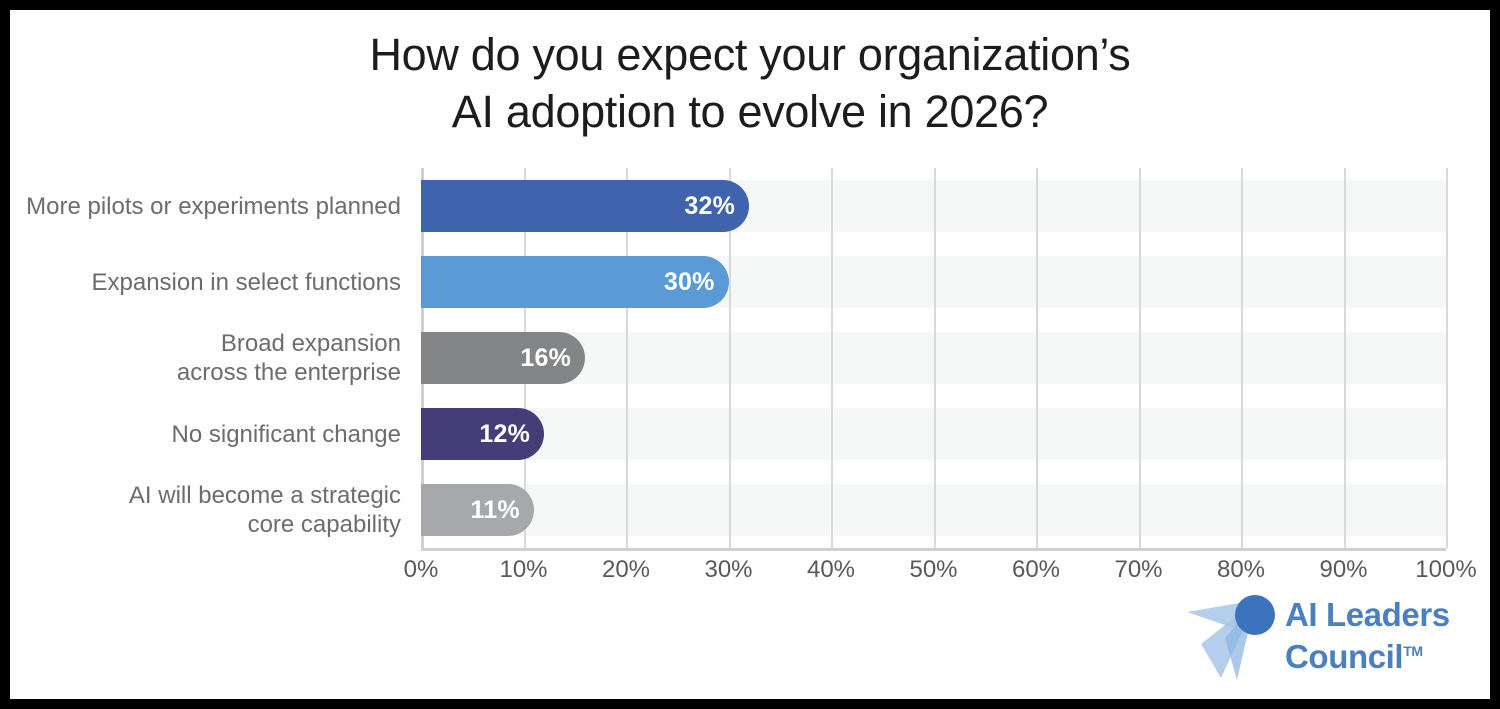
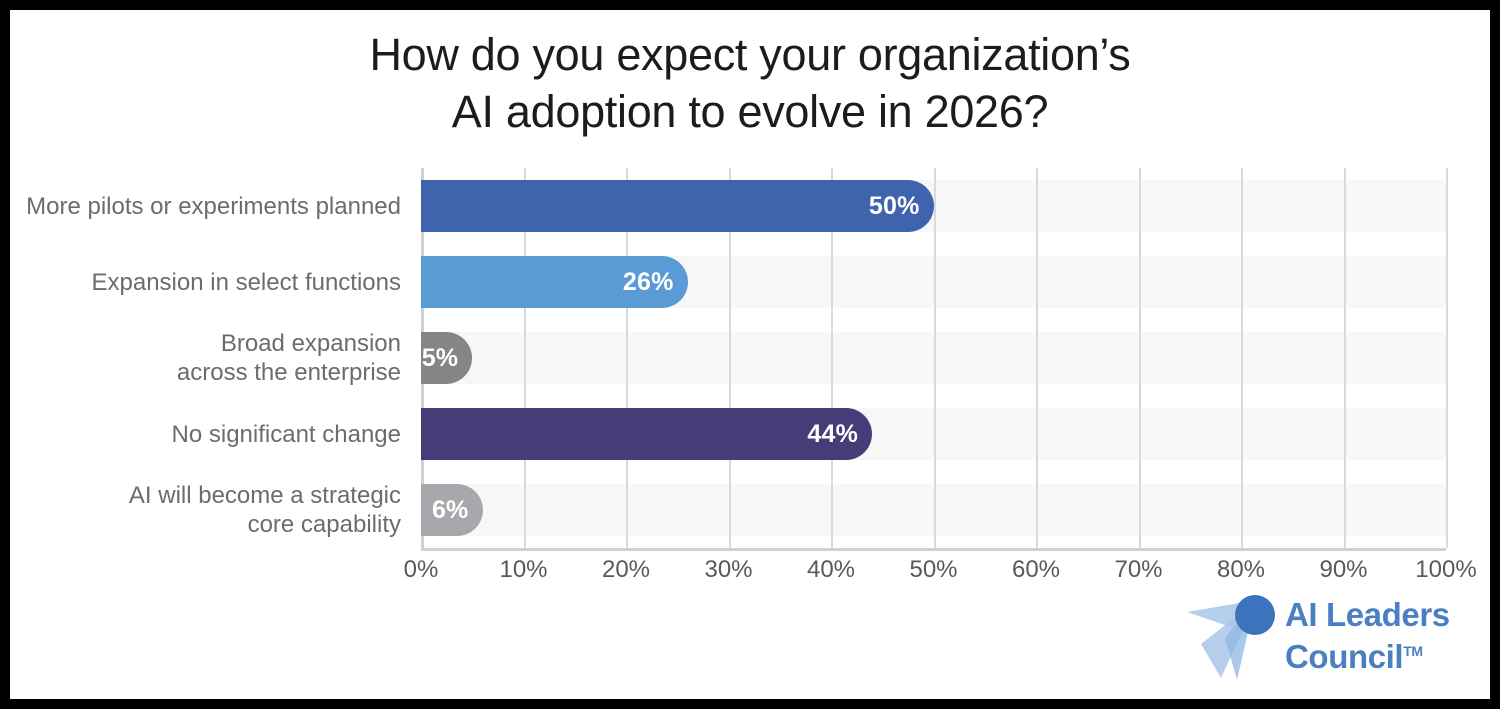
More pilots or experiments planned: 32% -> 50%
Expansion in select functions: 30% -> 26%
Broad expansion across the enterprise: 16% -> 5%
No significant change: 12% -> 44%
AI will become a strategic core capability: 11% -> 6%
